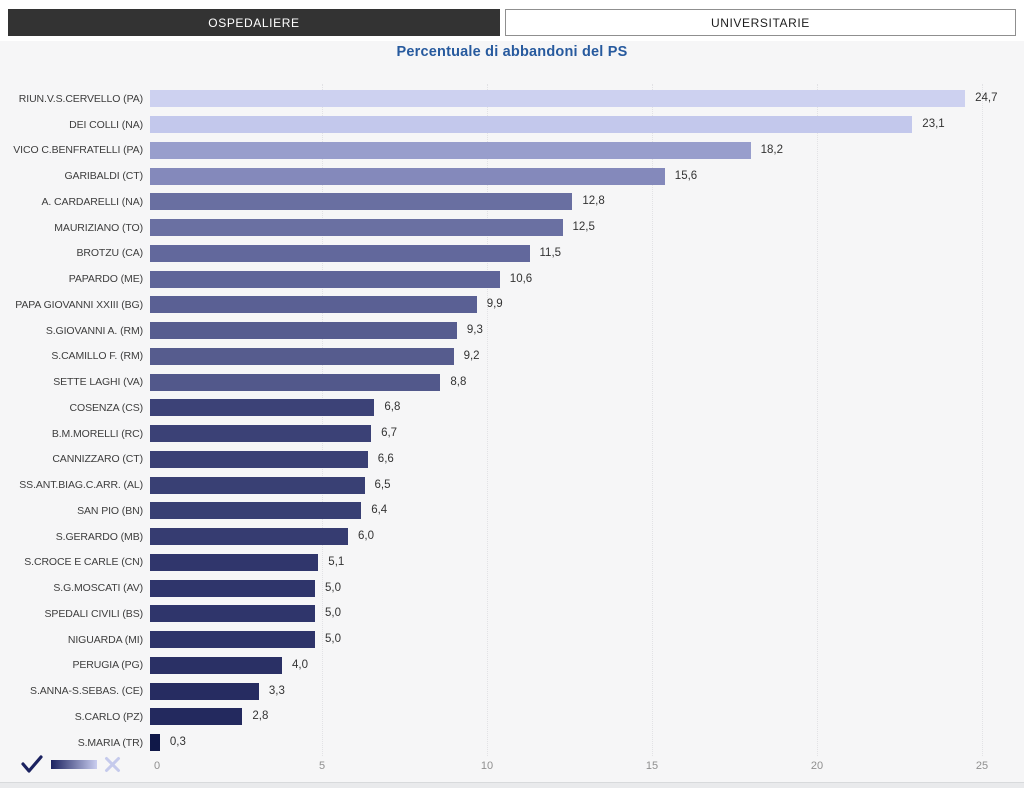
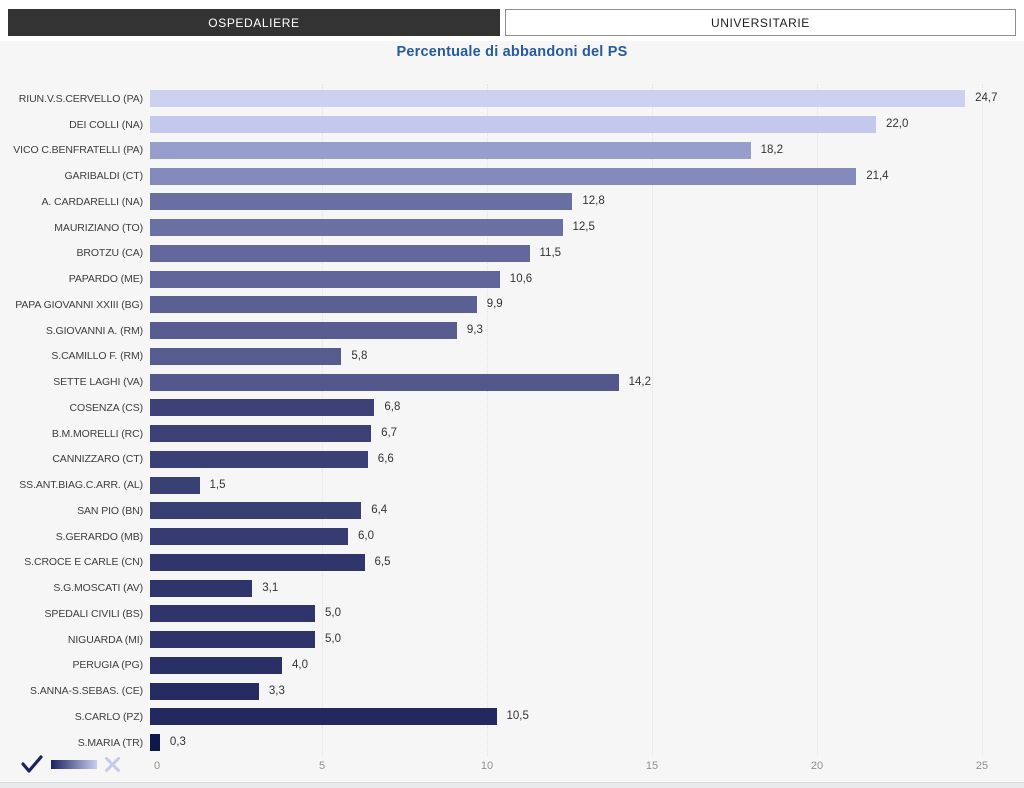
DEI COLLI (NA): 23,1 -> 22,0
GARIBALDI (CT): 15,6 -> 21,4
S.CAMILLO F. (RM): 9,2 -> 5,8
SETTE LAGHI (VA): 8,8 -> 14,2
SS.ANT.BIAG.C.ARR. (AL): 6,5 -> 1,5
S.CROCE E CARLE (CN): 5,1 -> 6,5
S.G.MOSCATI (AV): 5,0 -> 3,1
S.CARLO (PZ): 2,8 -> 10,5
